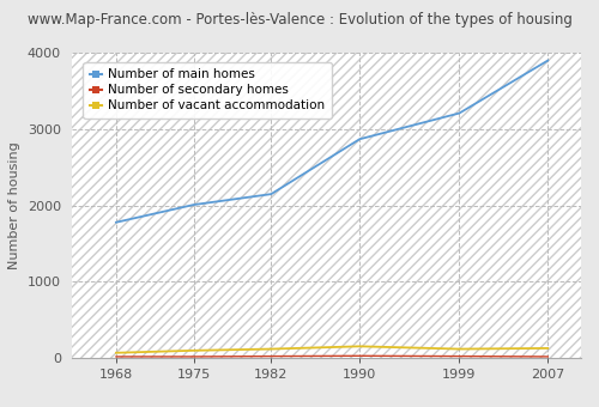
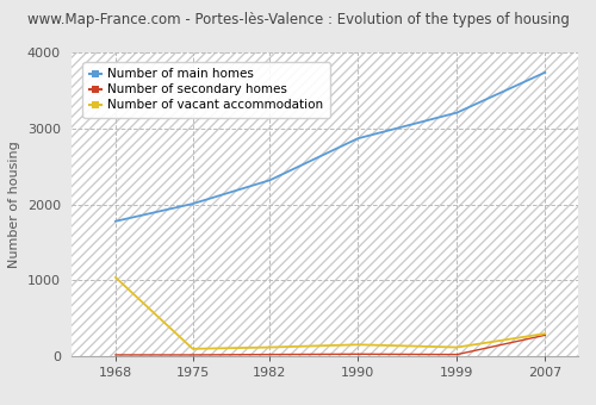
Number of vacant accommodation/1968: 70 -> 1040
Number of main homes/1982: 2150 -> 2320
Number of main homes/2007: 3900 -> 3740
Number of secondary homes/2007: 20 -> 280
Number of vacant accommodation/2007: 130 -> 300
